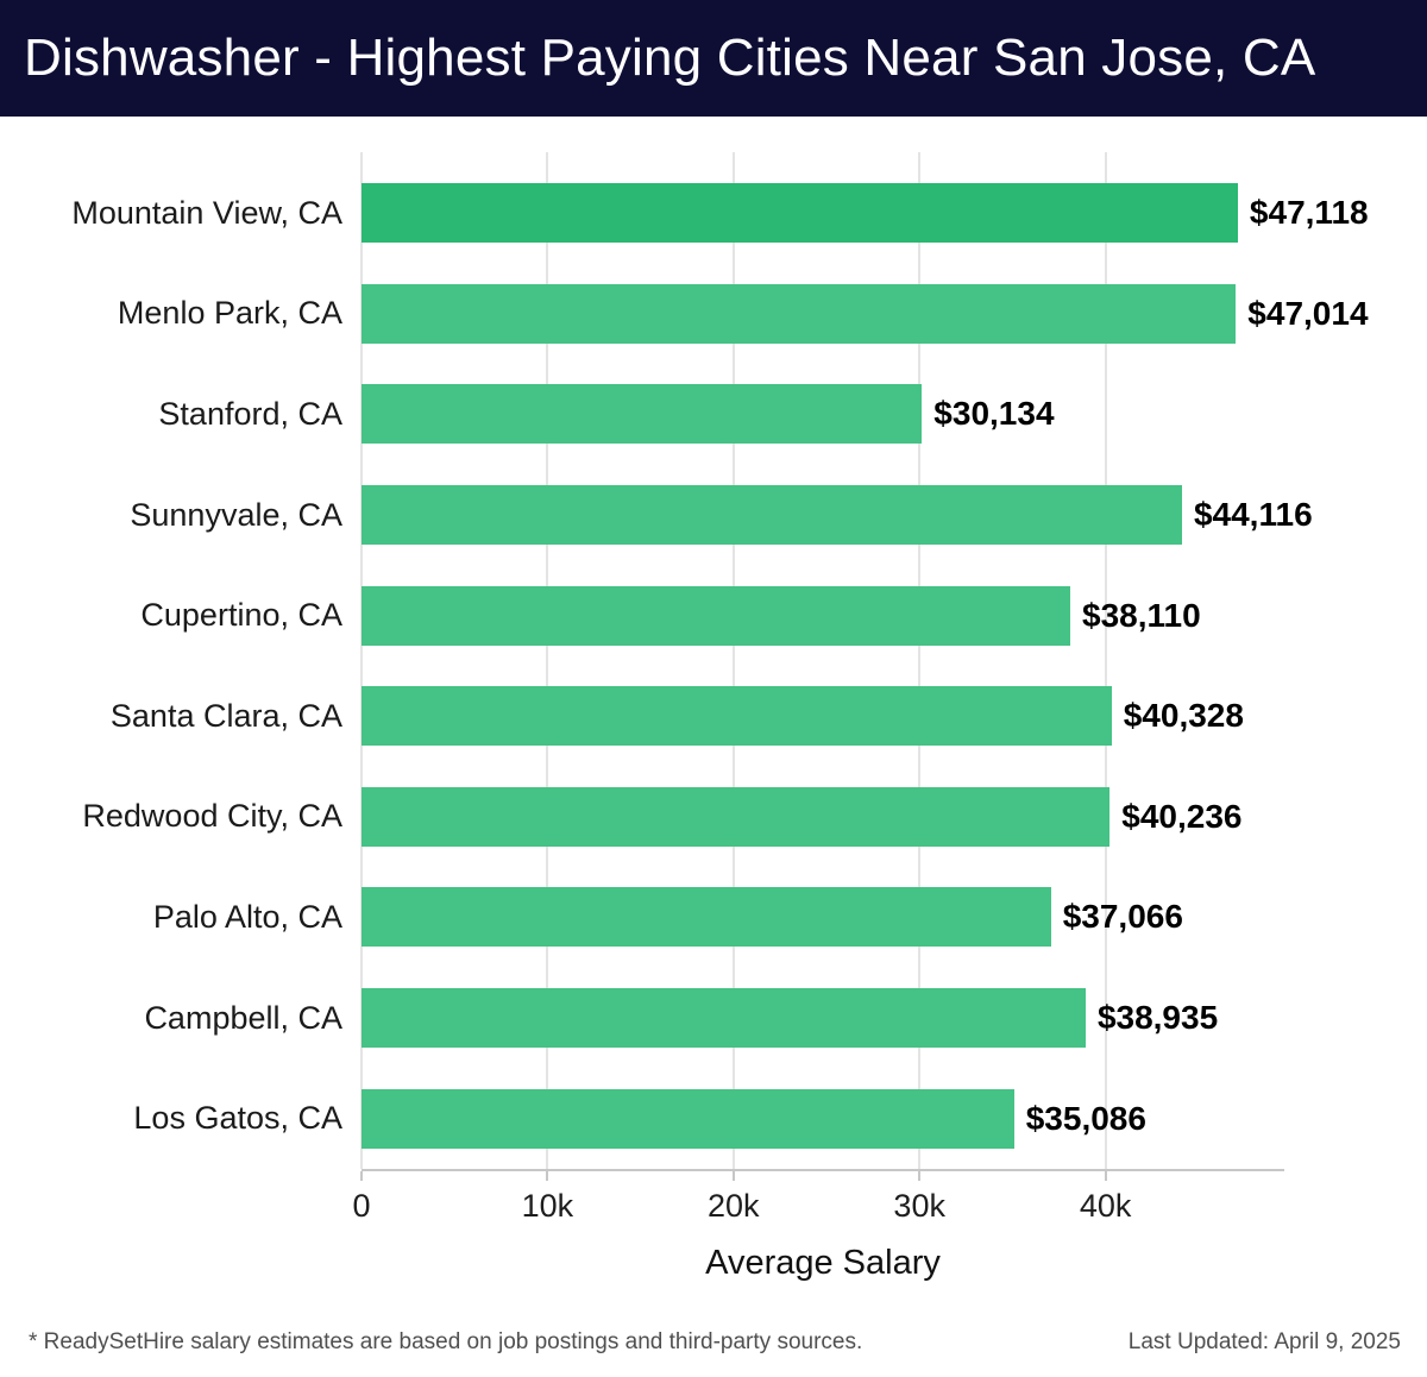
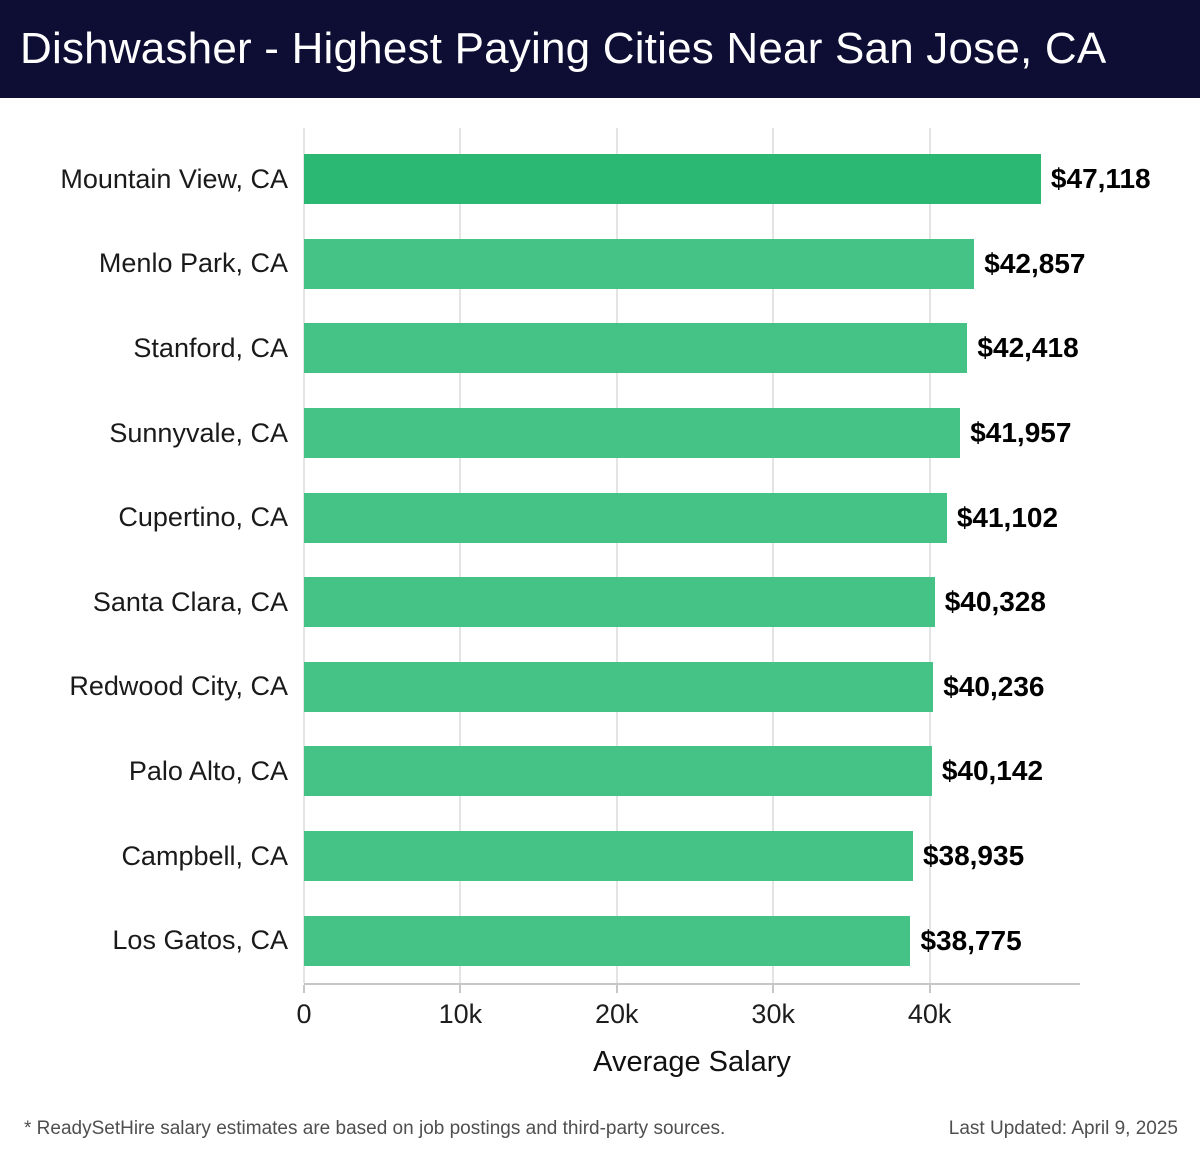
Menlo Park, CA: $47,014 -> $42,857
Stanford, CA: $30,134 -> $42,418
Sunnyvale, CA: $44,116 -> $41,957
Cupertino, CA: $38,110 -> $41,102
Palo Alto, CA: $37,066 -> $40,142
Los Gatos, CA: $35,086 -> $38,775
